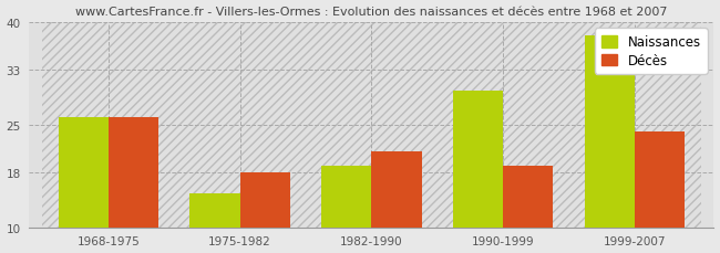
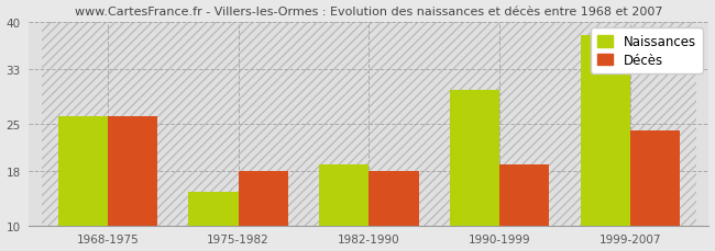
Décès/1982-1990: 21 -> 18
